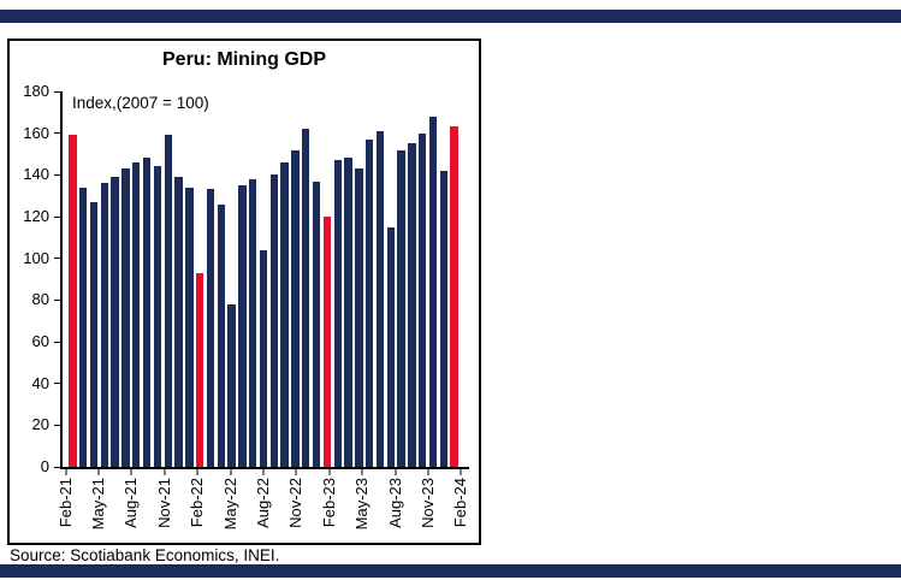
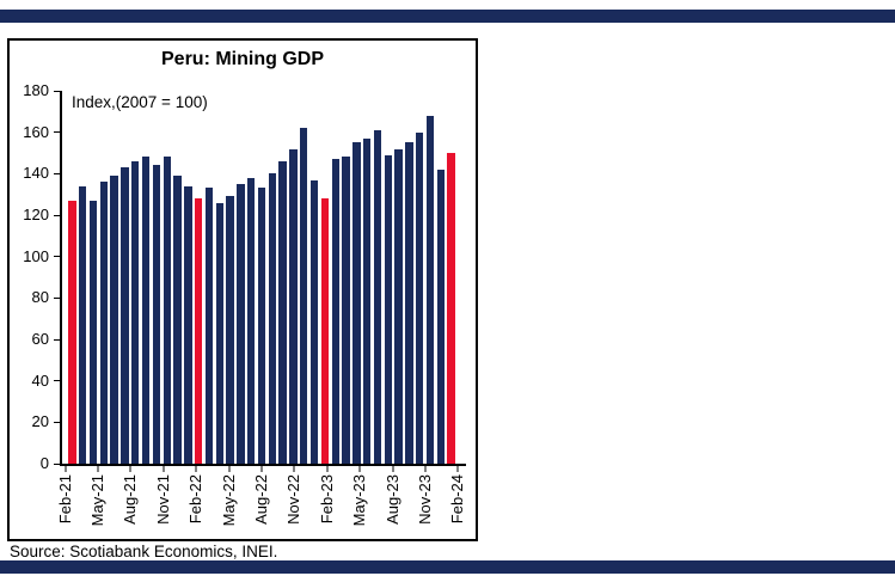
Feb-21: 159 -> 127
Nov-21: 159 -> 148
Feb-22: 93 -> 128
May-22: 78 -> 129
Aug-22: 104 -> 133
Feb-23: 120 -> 128
May-23: 143 -> 155
Aug-23: 115 -> 149
Feb-24: 163 -> 150
